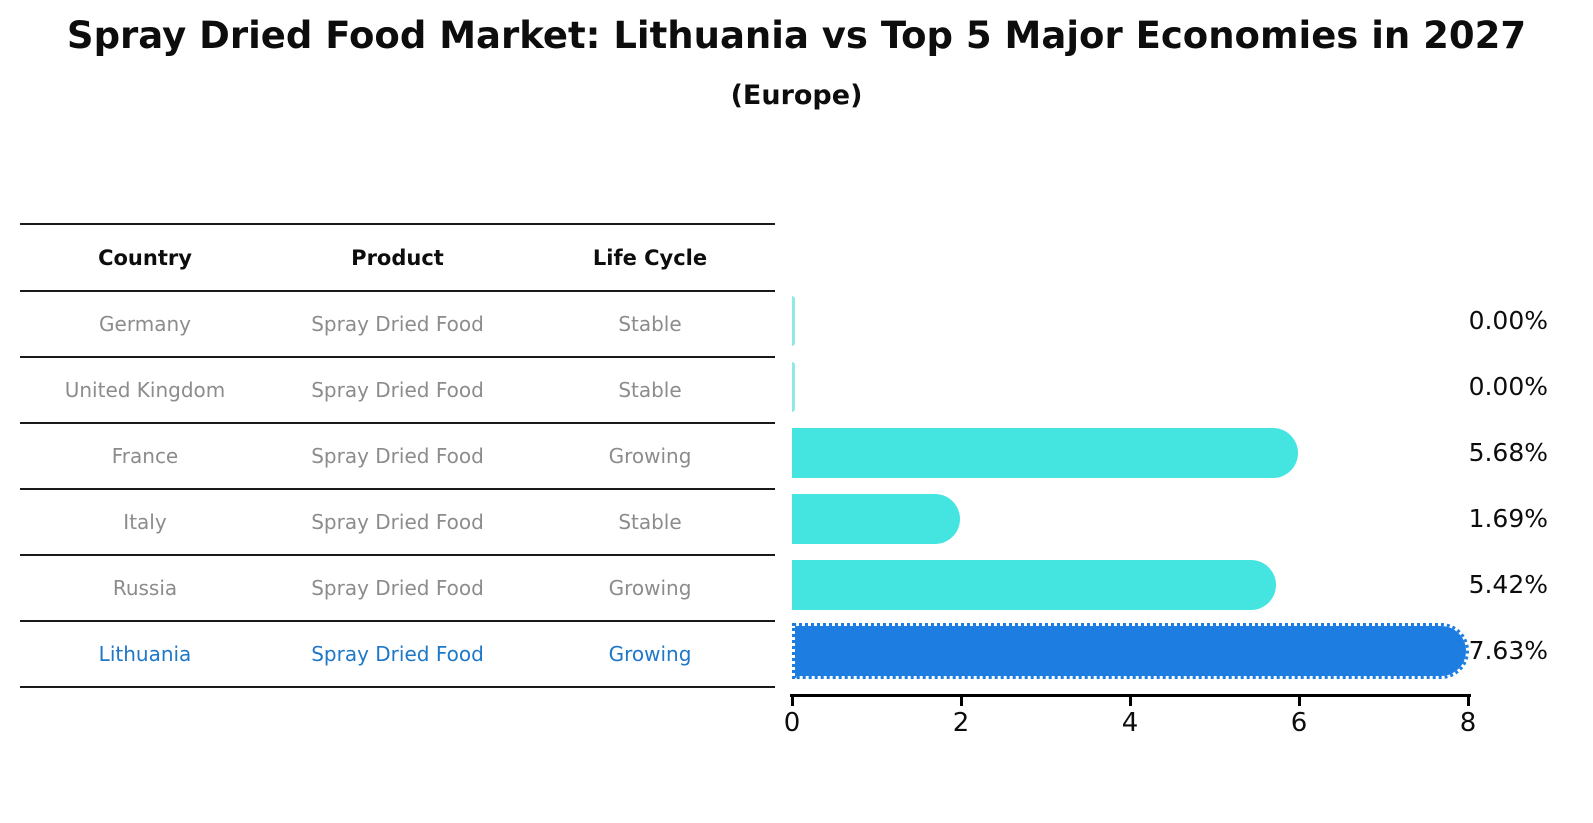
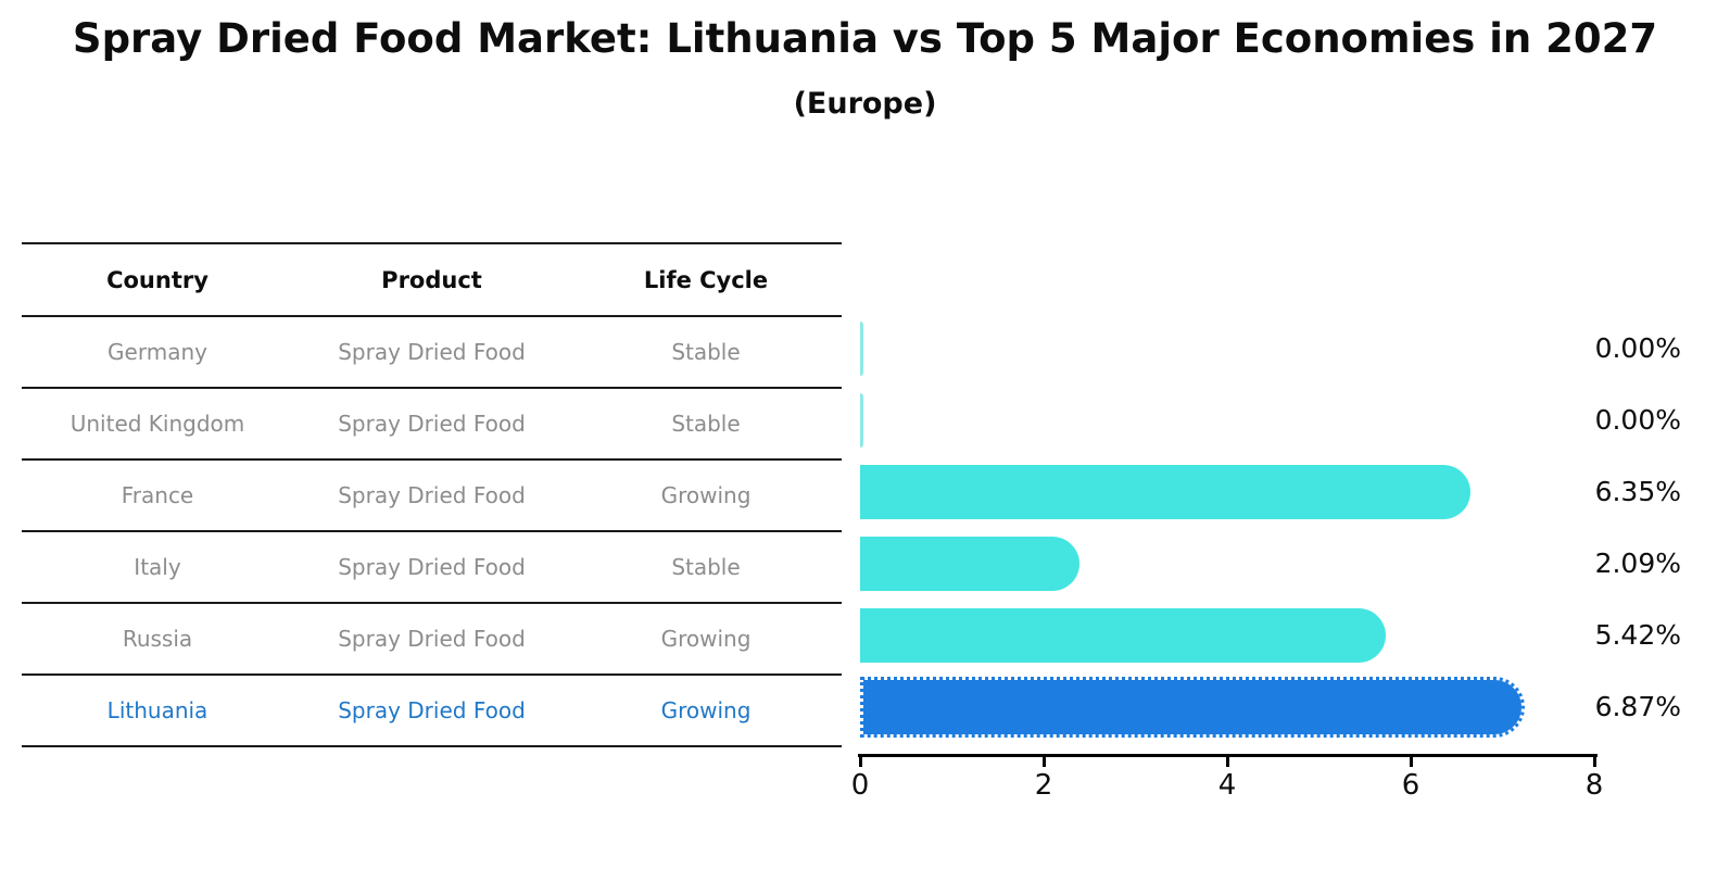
France: 5.68% -> 6.35%
Italy: 1.69% -> 2.09%
Lithuania: 7.63% -> 6.87%
